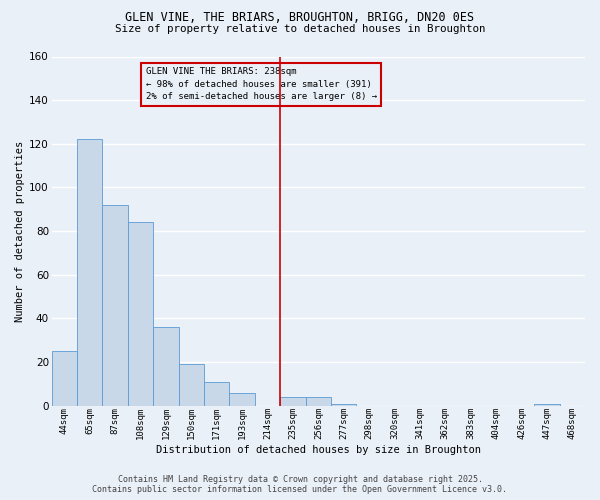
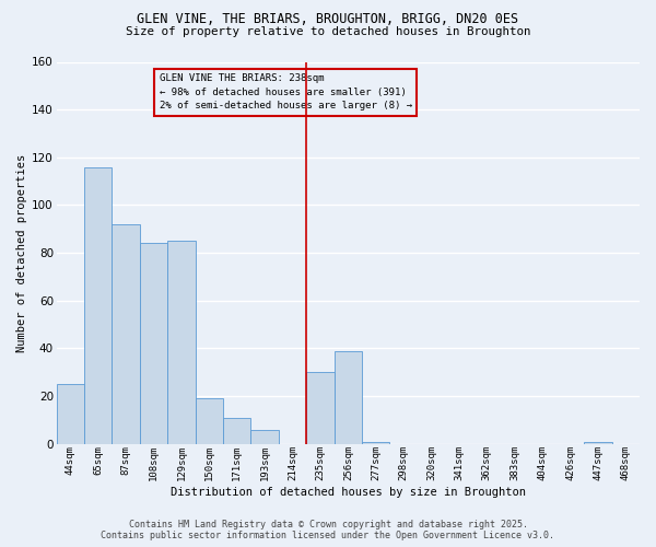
65sqm: 122 -> 116
129sqm: 36 -> 85
235sqm: 4 -> 30
256sqm: 4 -> 39
